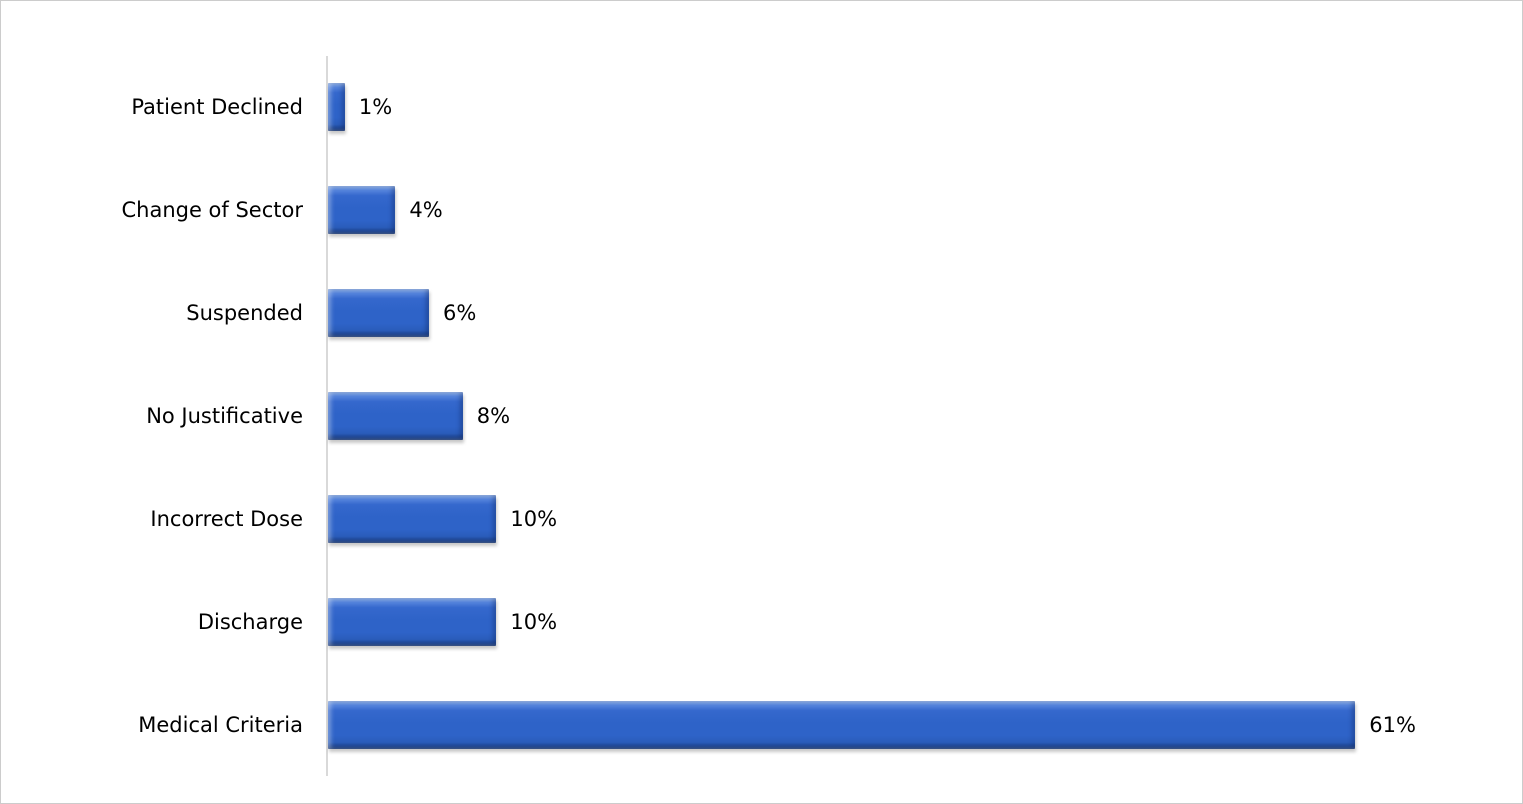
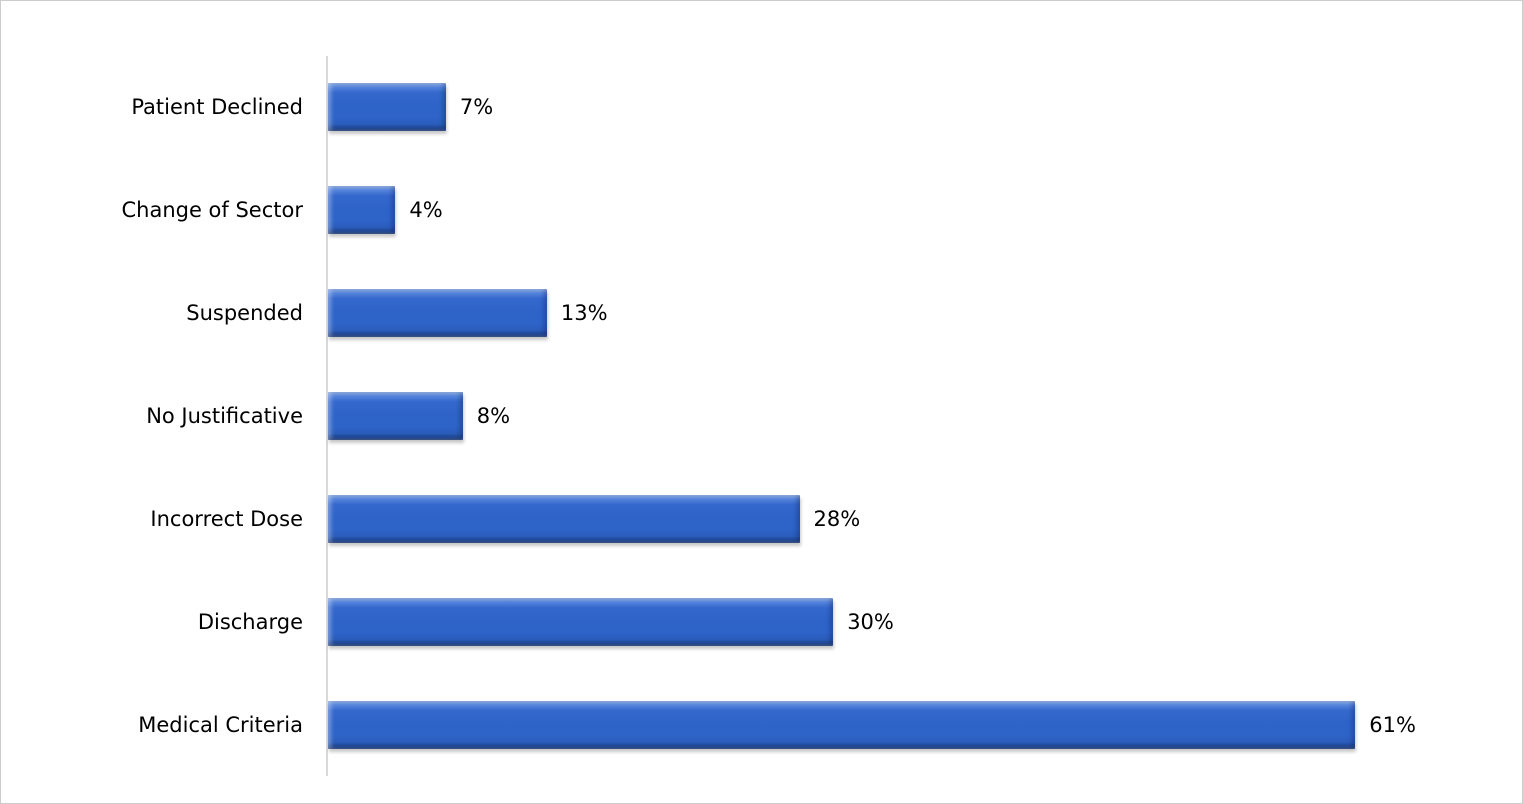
Patient Declined: 1% -> 7%
Suspended: 6% -> 13%
Incorrect Dose: 10% -> 28%
Discharge: 10% -> 30%
